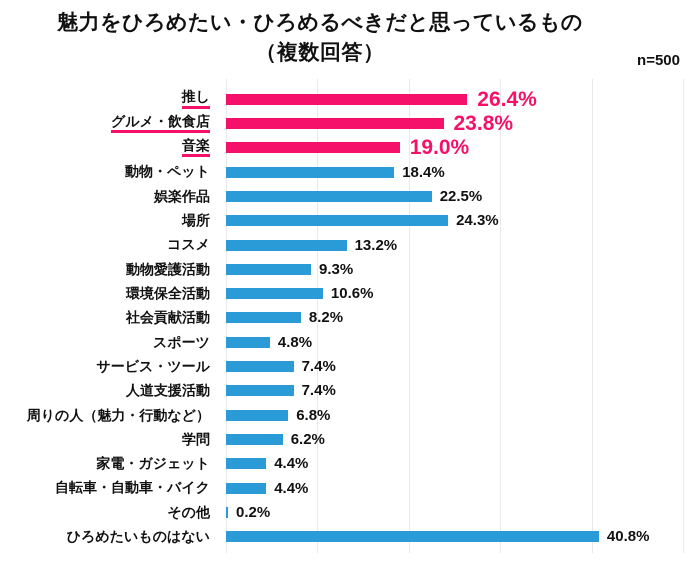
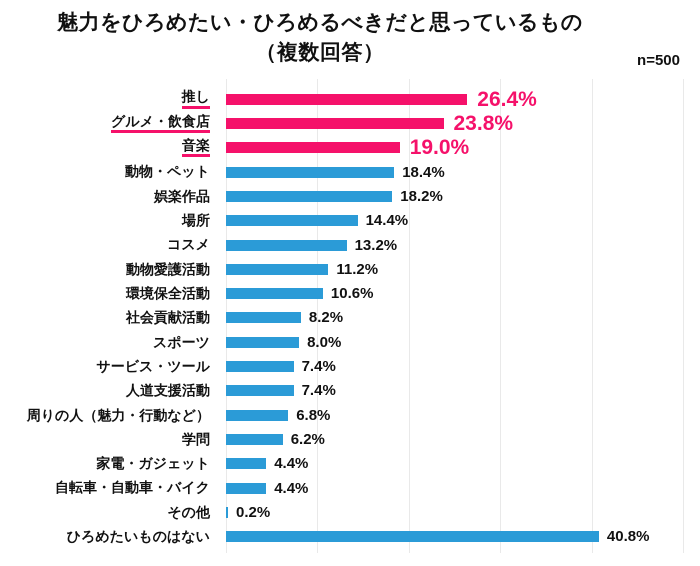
娯楽作品: 22.5% -> 18.2%
場所: 24.3% -> 14.4%
動物愛護活動: 9.3% -> 11.2%
スポーツ: 4.8% -> 8.0%
